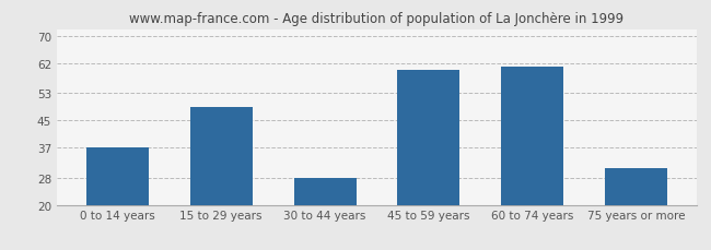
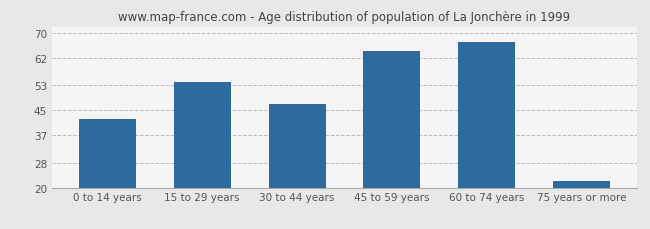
0 to 14 years: 37 -> 42
15 to 29 years: 49 -> 54
30 to 44 years: 28 -> 47
45 to 59 years: 60 -> 64
60 to 74 years: 61 -> 67
75 years or more: 31 -> 22
